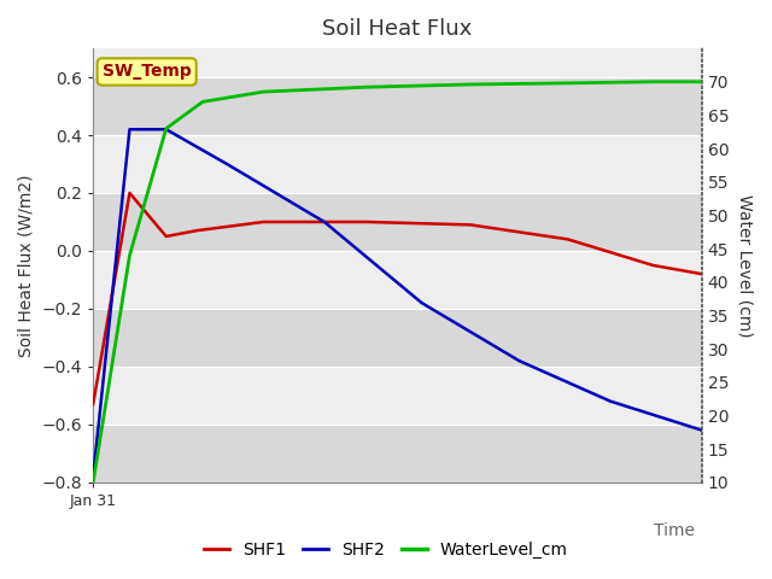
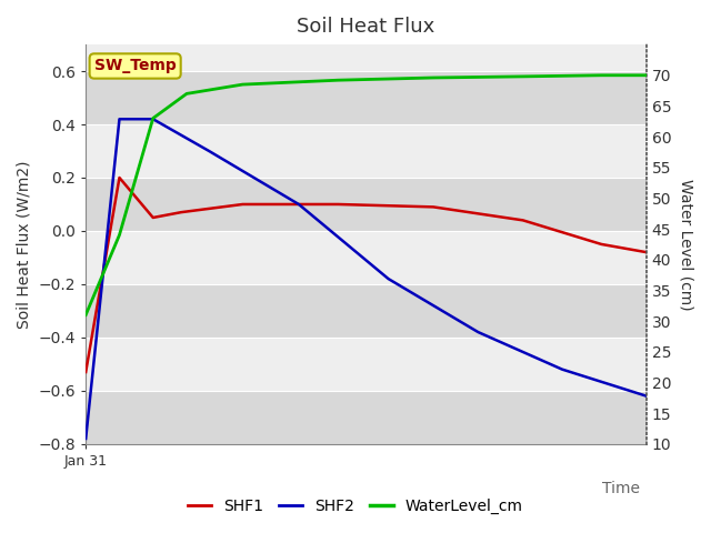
WaterLevel_cm/Jan 31: 10.0 -> 31.0
